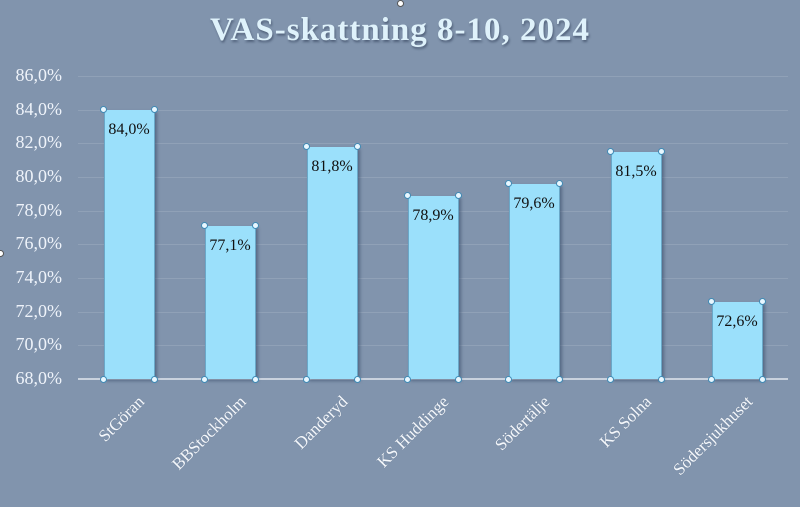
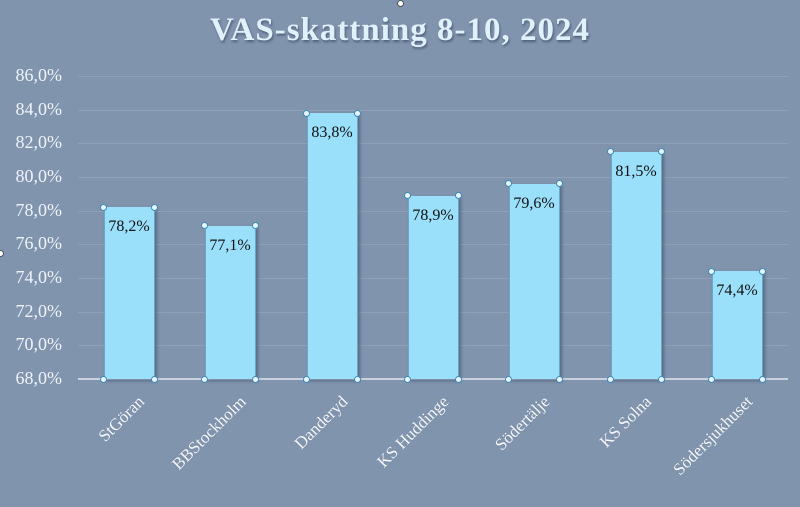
StGöran: 84,0% -> 78,2%
Danderyd: 81,8% -> 83,8%
Södersjukhuset: 72,6% -> 74,4%
